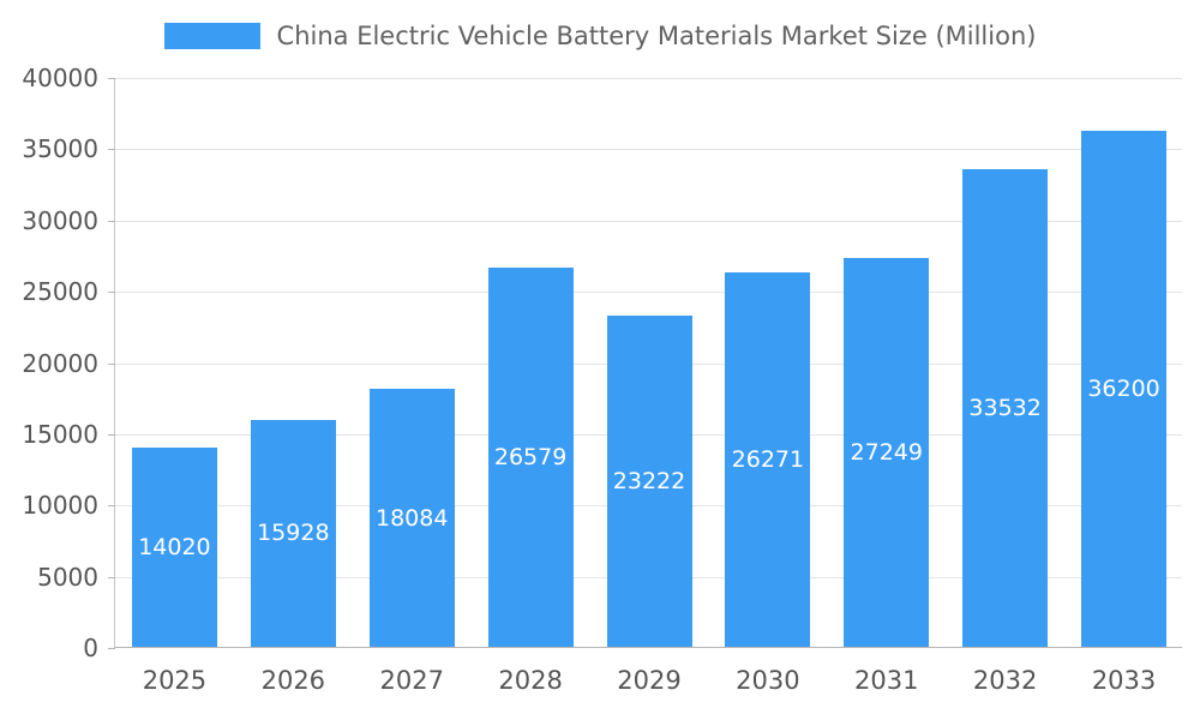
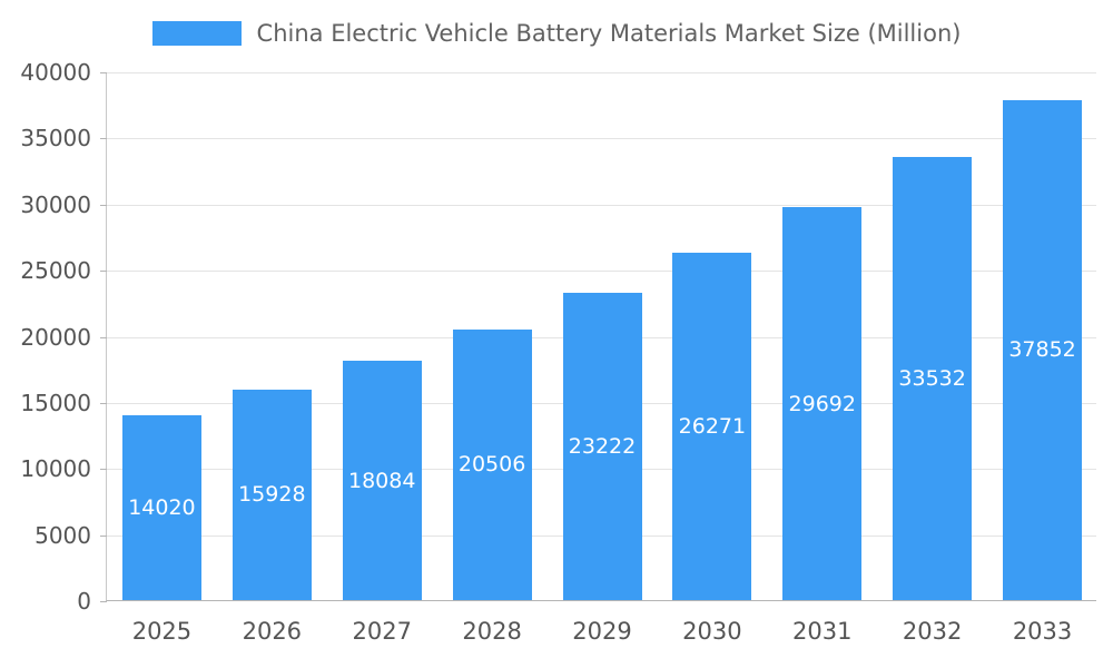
2028: 26579 -> 20506
2031: 27249 -> 29692
2033: 36200 -> 37852
